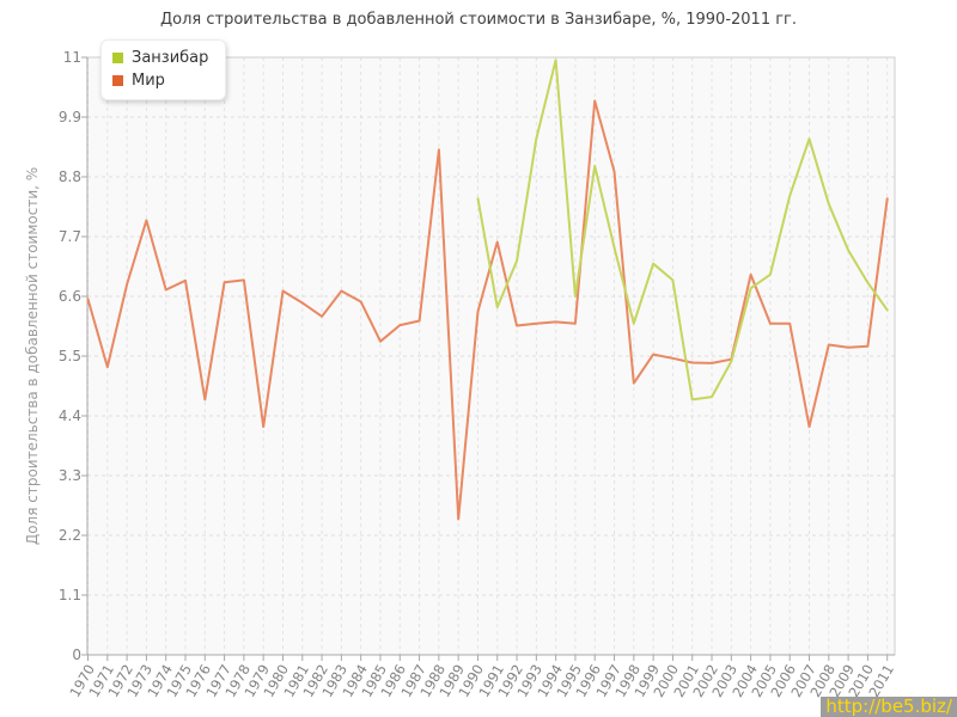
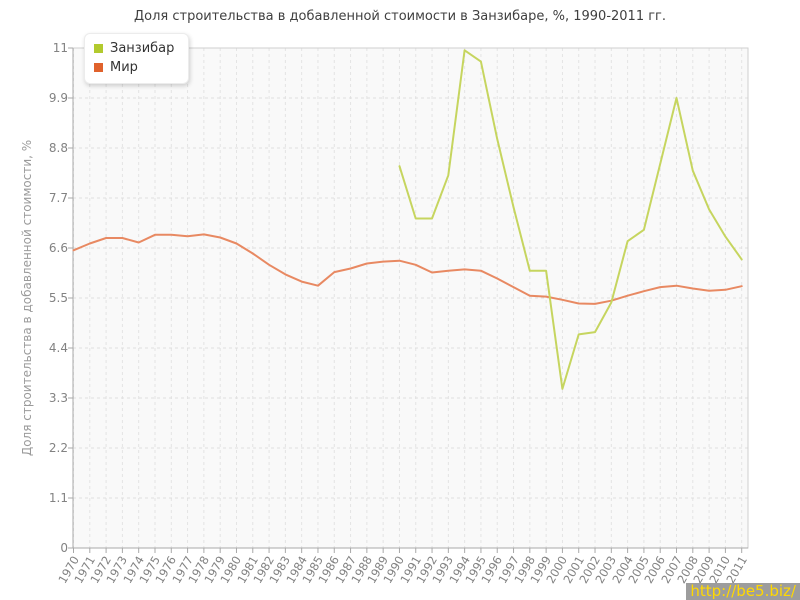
Мир/1971: 5.3 -> 6.7
Мир/1973: 8.0 -> 6.8
Мир/1976: 4.7 -> 6.9
Мир/1979: 4.2 -> 6.8
Мир/1983: 6.7 -> 6.0
Мир/1984: 6.5 -> 5.9
Мир/1988: 9.3 -> 6.3
Мир/1989: 2.5 -> 6.3
Занзибар/1991: 6.4 -> 7.2
Мир/1991: 7.6 -> 6.2
Занзибар/1993: 9.5 -> 8.2
Занзибар/1995: 6.6 -> 10.7
Мир/1996: 10.2 -> 5.9
Мир/1997: 8.9 -> 5.7
Мир/1998: 5.0 -> 5.5
Занзибар/1999: 7.2 -> 6.1
Занзибар/2000: 6.9 -> 3.5
Мир/2004: 7.0 -> 5.5
Мир/2005: 6.1 -> 5.7
Мир/2006: 6.1 -> 5.7
Занзибар/2007: 9.5 -> 9.9
Мир/2007: 4.2 -> 5.8
Мир/2011: 8.4 -> 5.8
